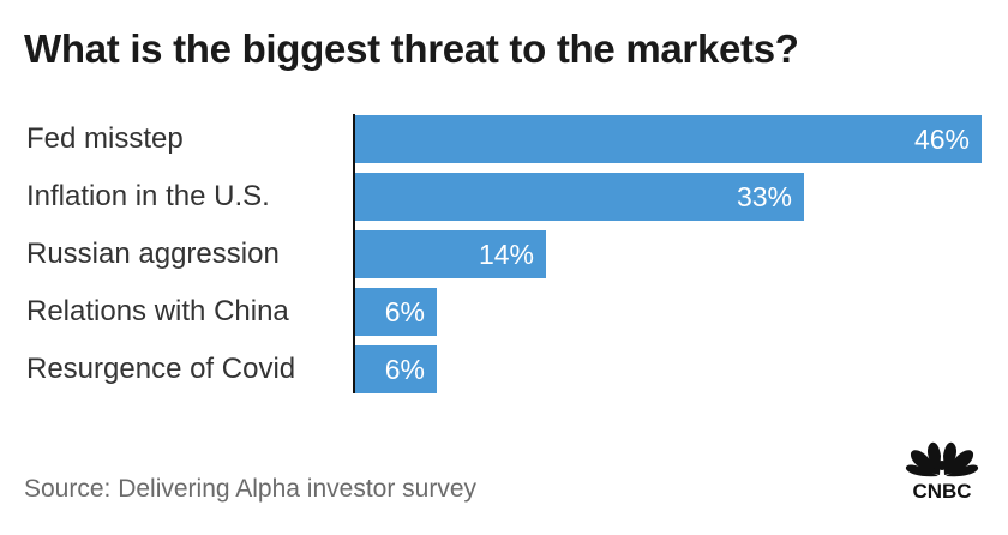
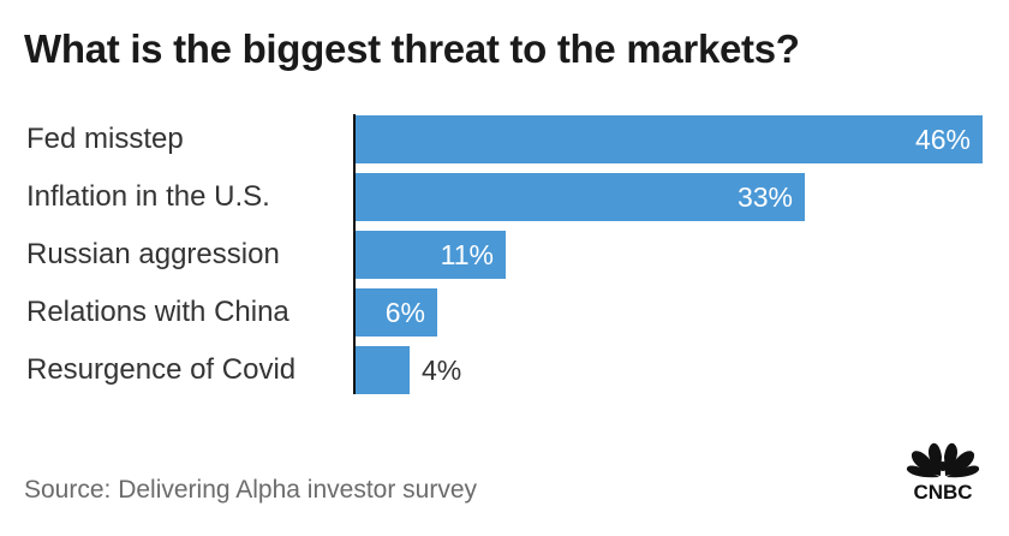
Russian aggression: 14% -> 11%
Resurgence of Covid: 6% -> 4%
